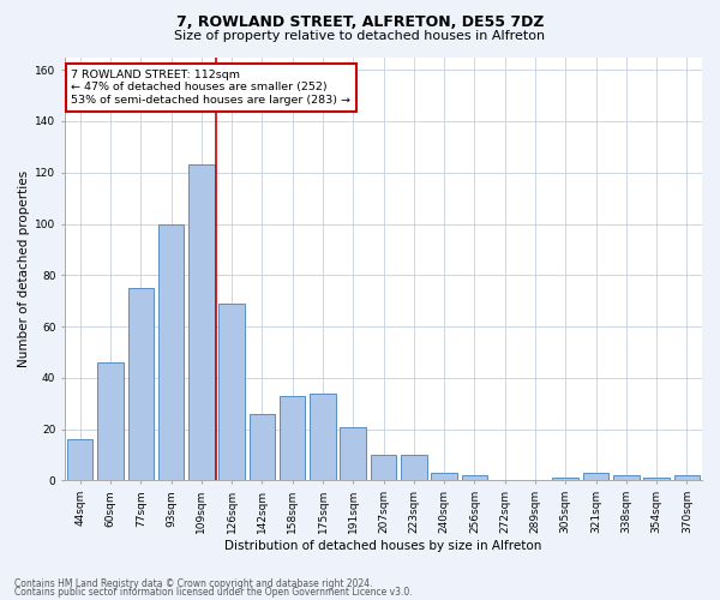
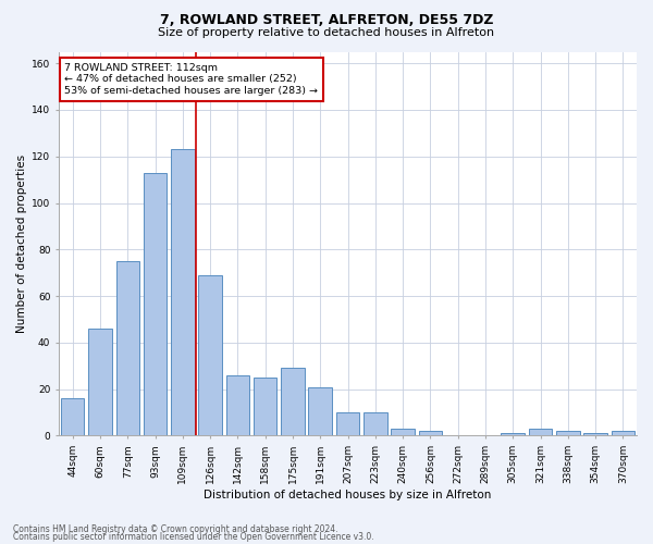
93sqm: 100 -> 113
158sqm: 33 -> 25
175sqm: 34 -> 29
